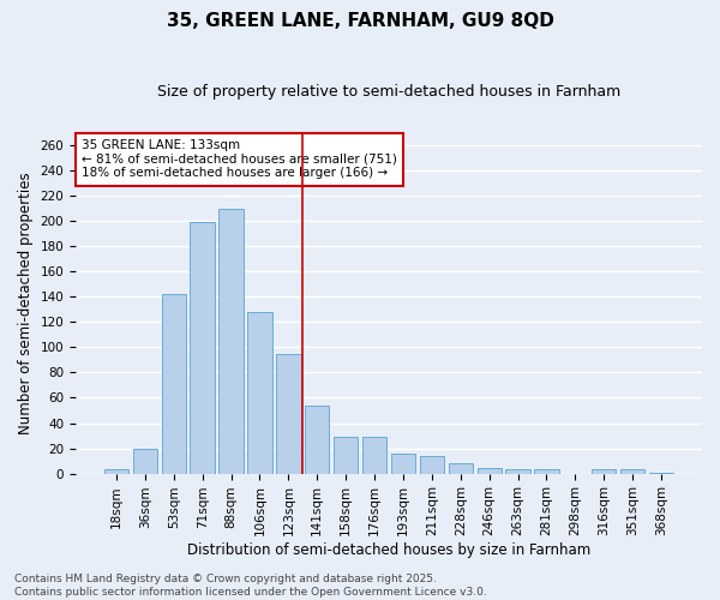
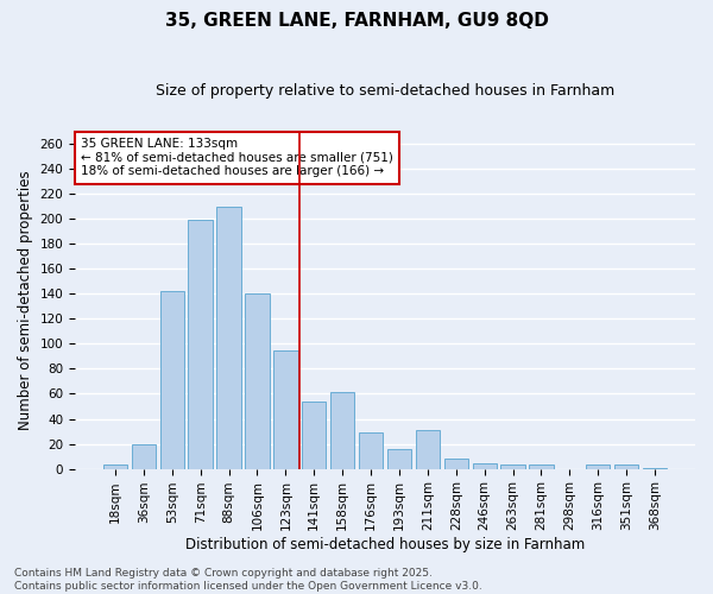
106sqm: 128 -> 140
158sqm: 29 -> 61
211sqm: 14 -> 31
